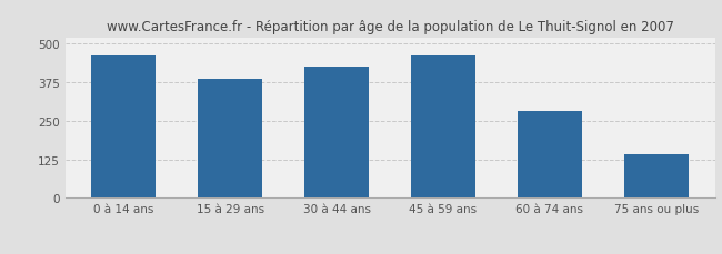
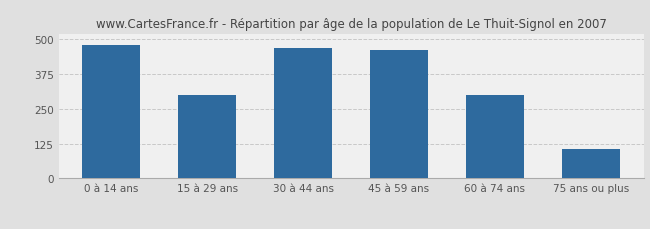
0 à 14 ans: 460 -> 480
15 à 29 ans: 385 -> 300
30 à 44 ans: 425 -> 468
60 à 74 ans: 280 -> 300
75 ans ou plus: 140 -> 105
